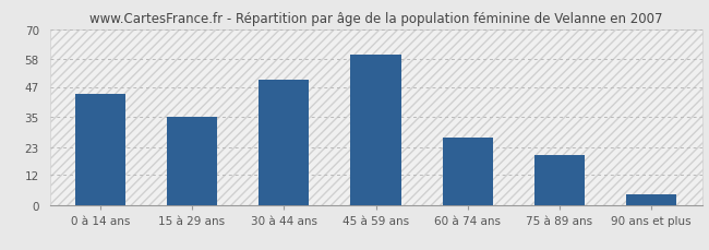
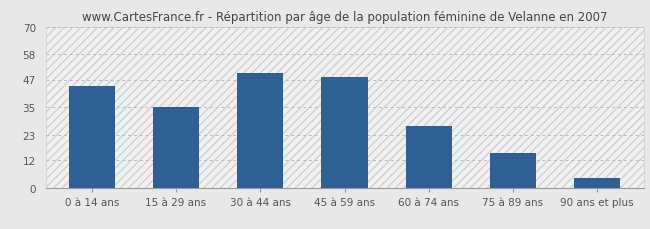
45 à 59 ans: 60 -> 48
75 à 89 ans: 20 -> 15
